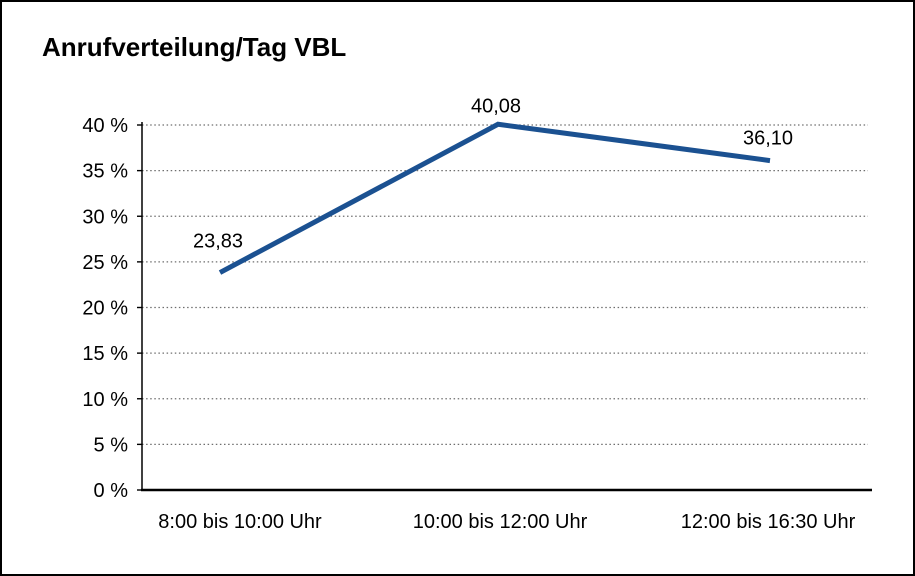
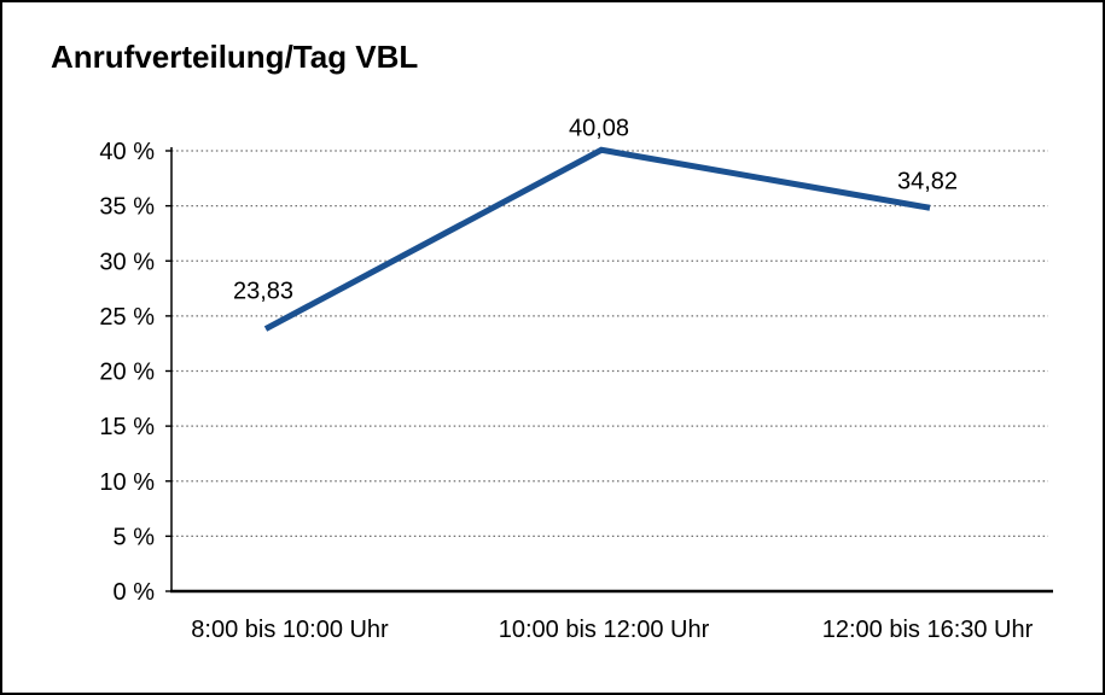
12:00 bis 16:30 Uhr: 36,10 -> 34,82
